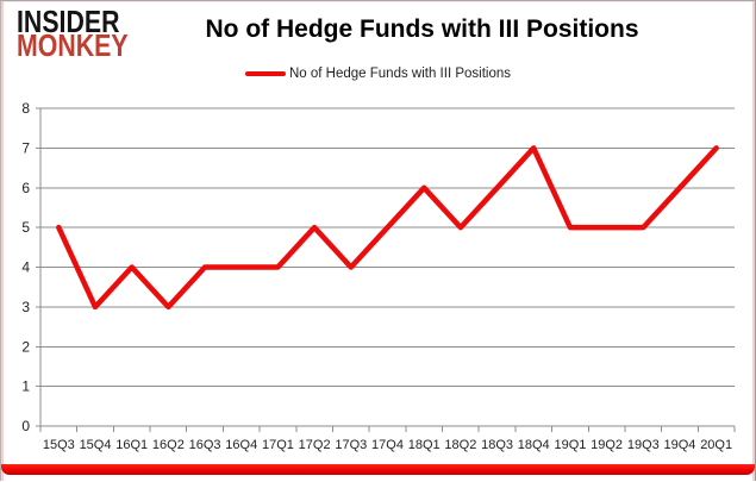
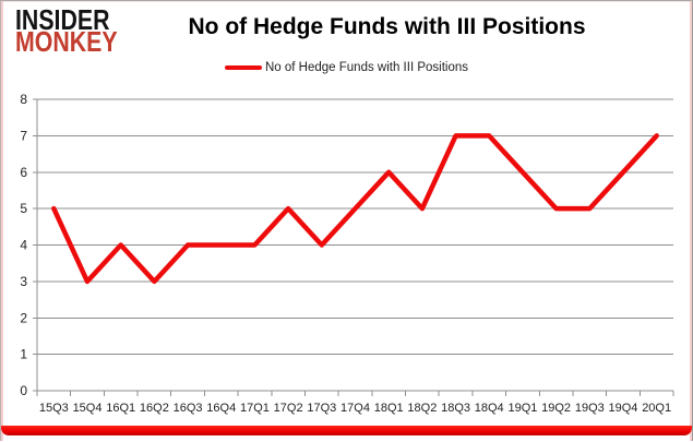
18Q3: 6 -> 7
19Q1: 5 -> 6
